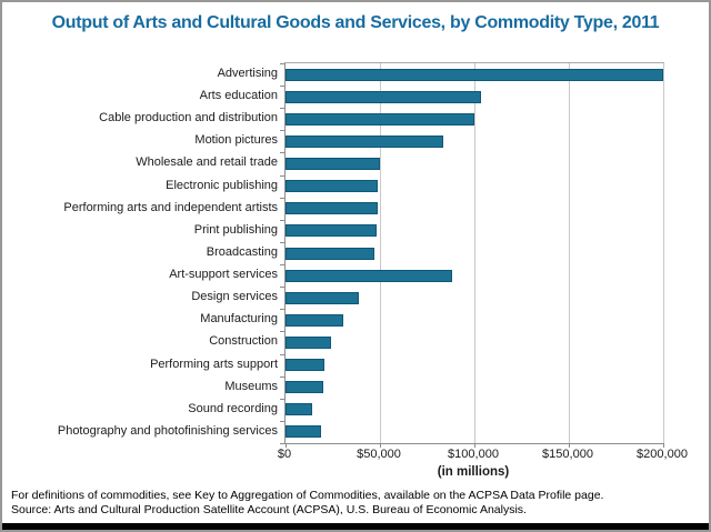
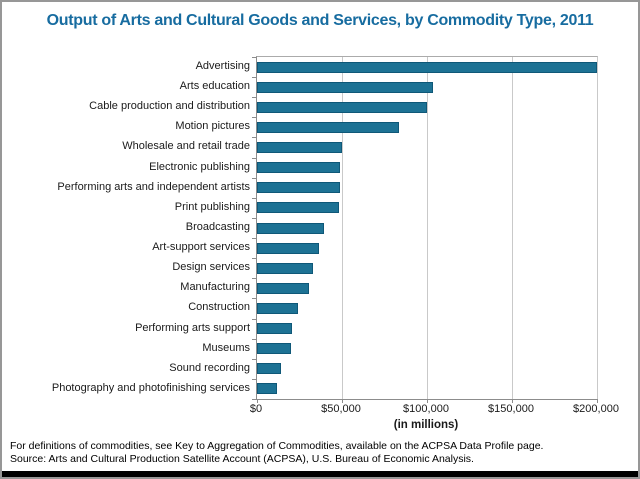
Broadcasting: $47000 -> $40000
Art-support services: $88000 -> $36000
Design services: $39000 -> $33000
Photography and photofinishing services: $19000 -> $12000
